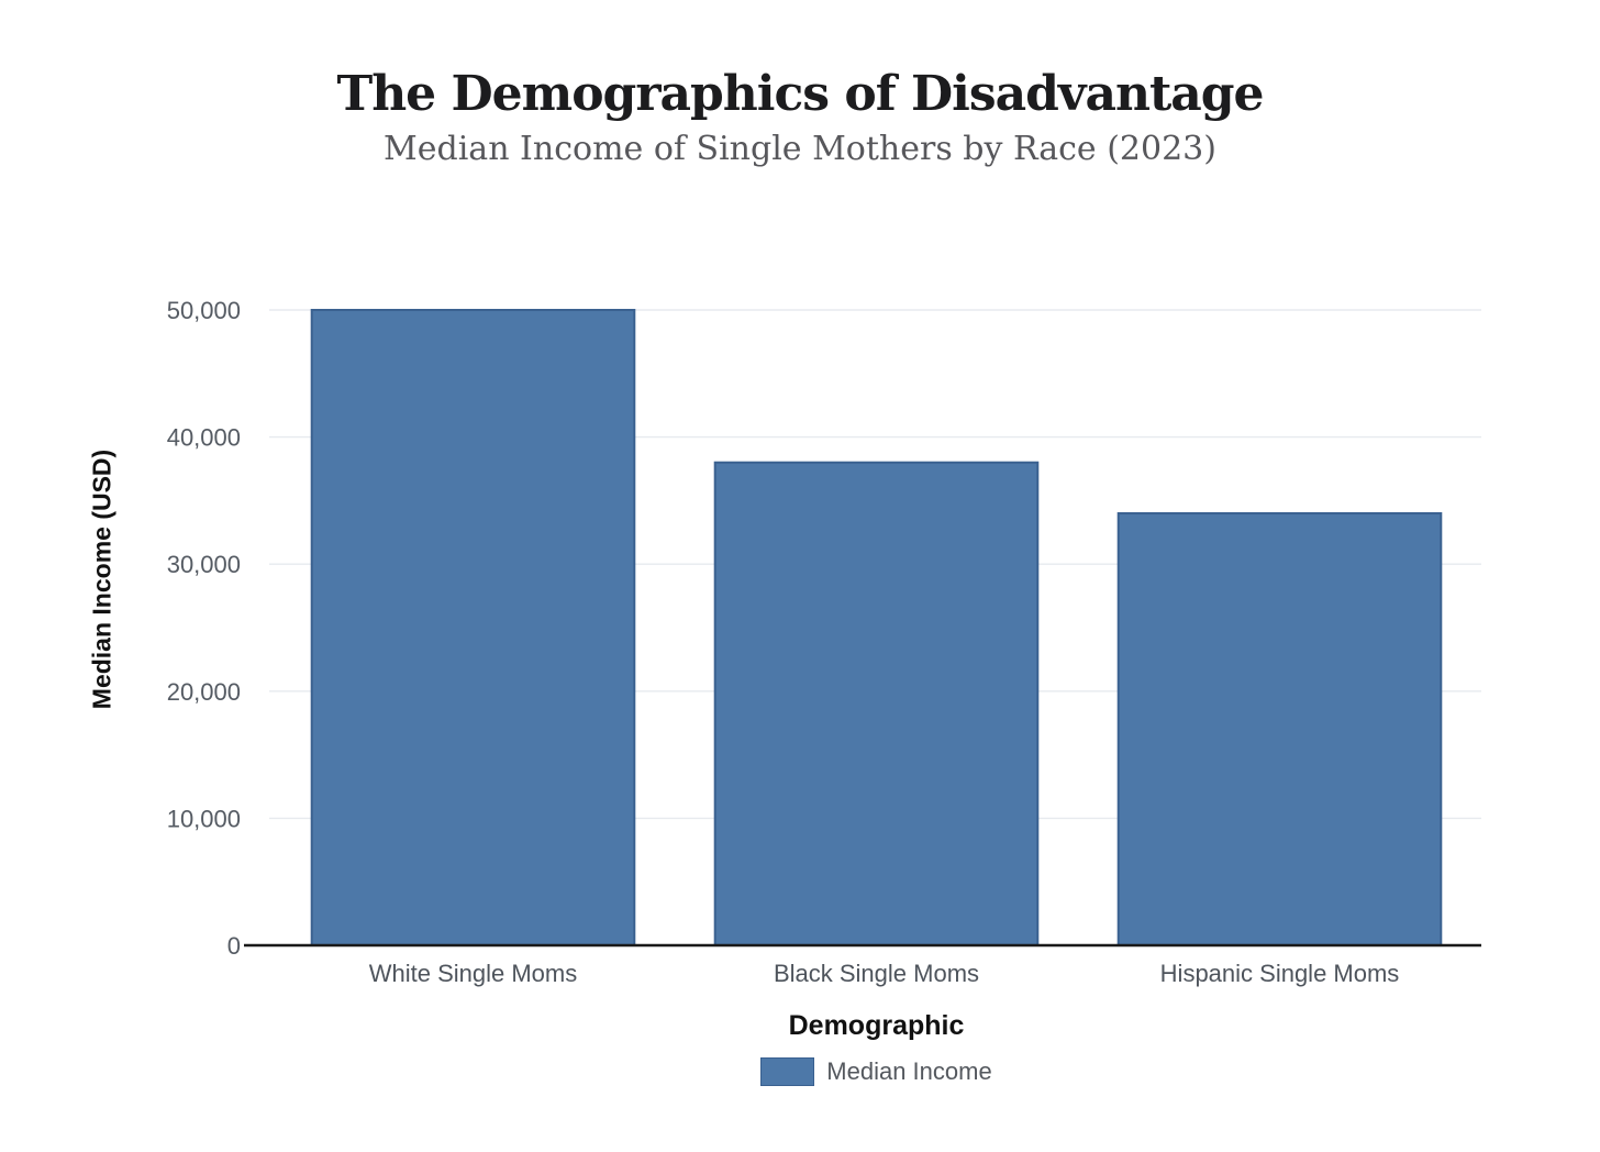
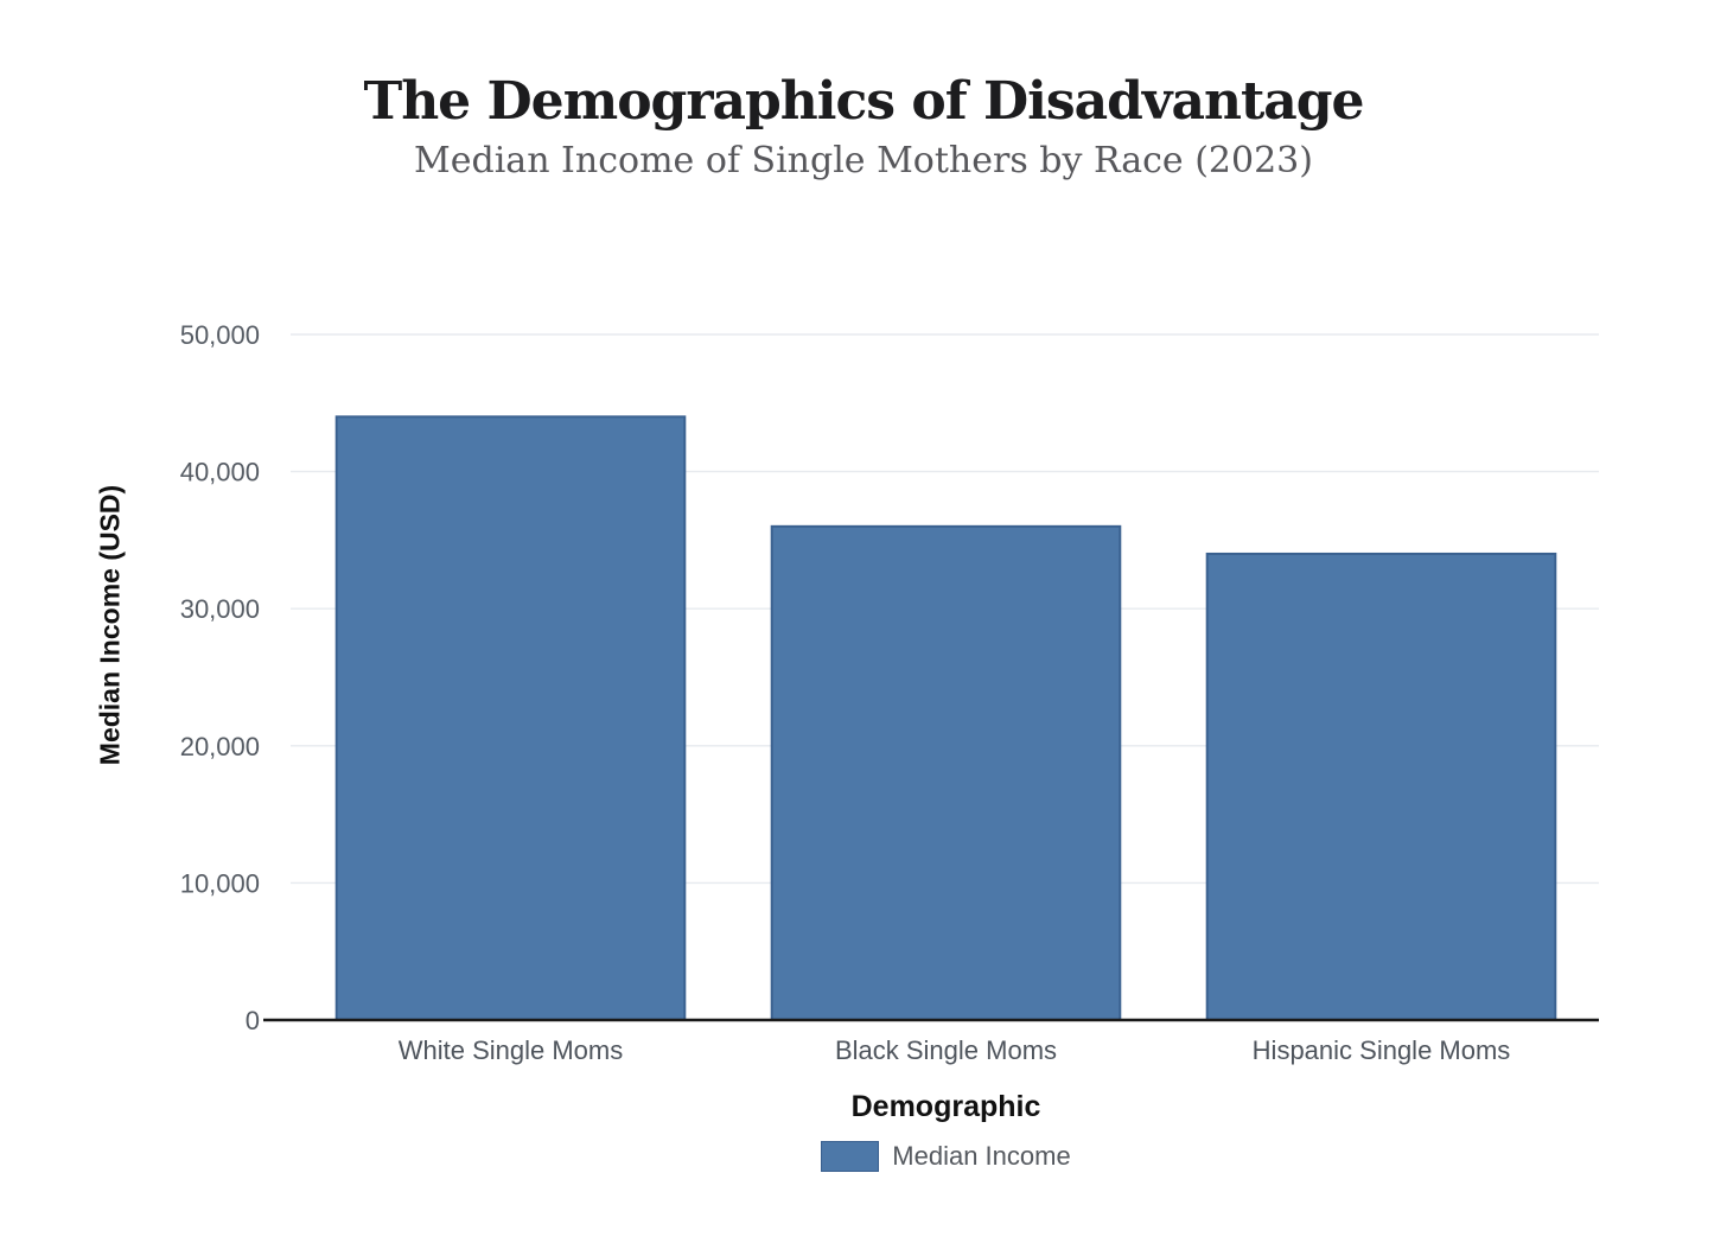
White Single Moms: 50000 -> 44000
Black Single Moms: 38000 -> 36000
